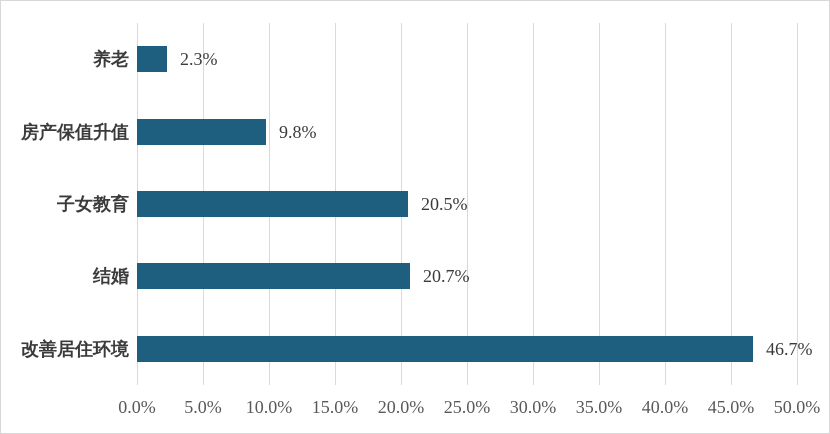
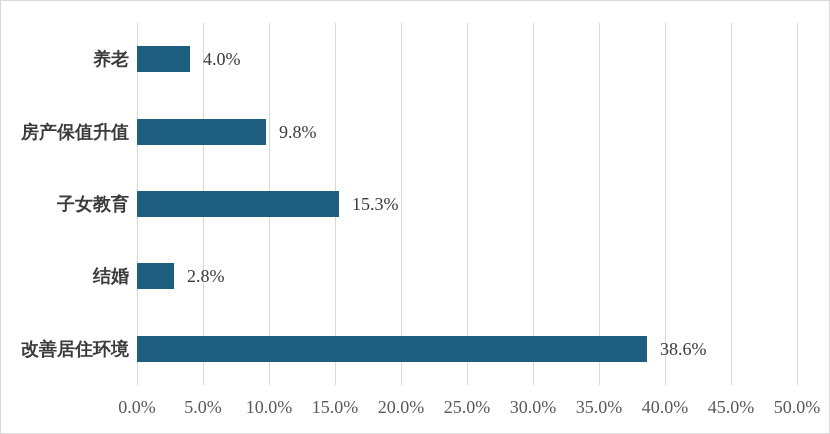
养老: 2.3% -> 4.0%
子女教育: 20.5% -> 15.3%
结婚: 20.7% -> 2.8%
改善居住环境: 46.7% -> 38.6%
